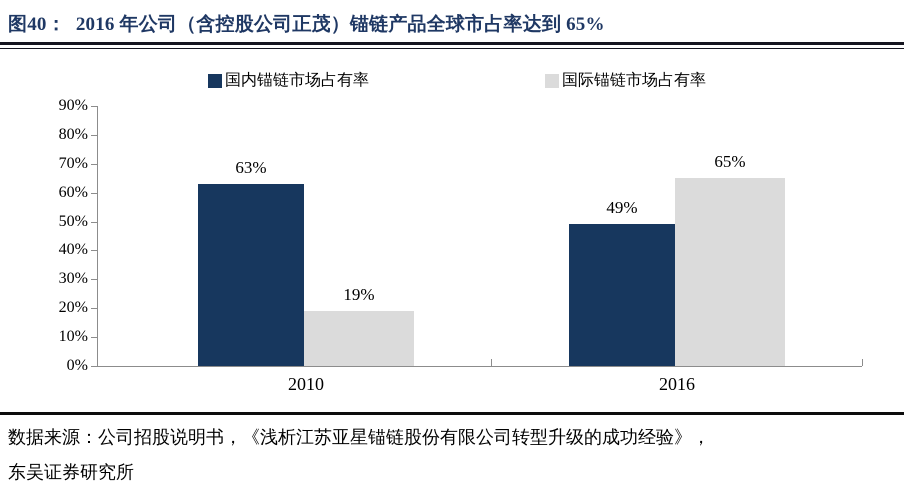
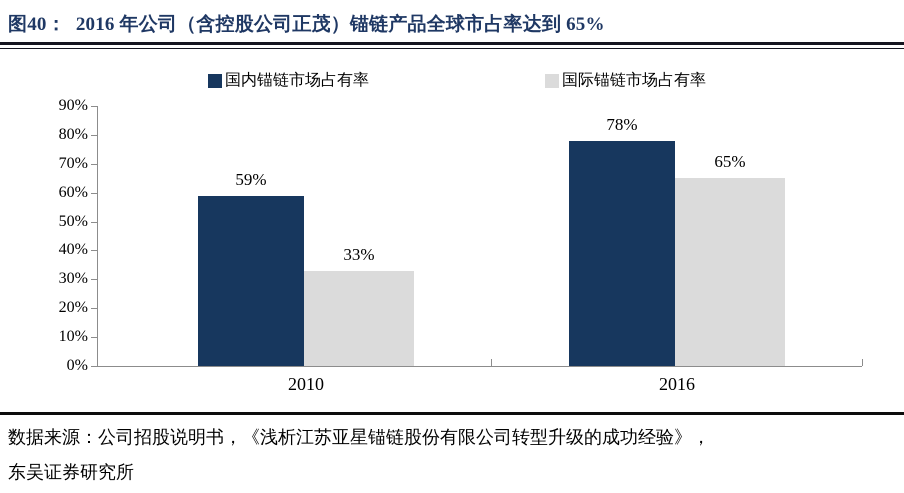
国内锚链市场占有率/2010: 63% -> 59%
国际锚链市场占有率/2010: 19% -> 33%
国内锚链市场占有率/2016: 49% -> 78%
